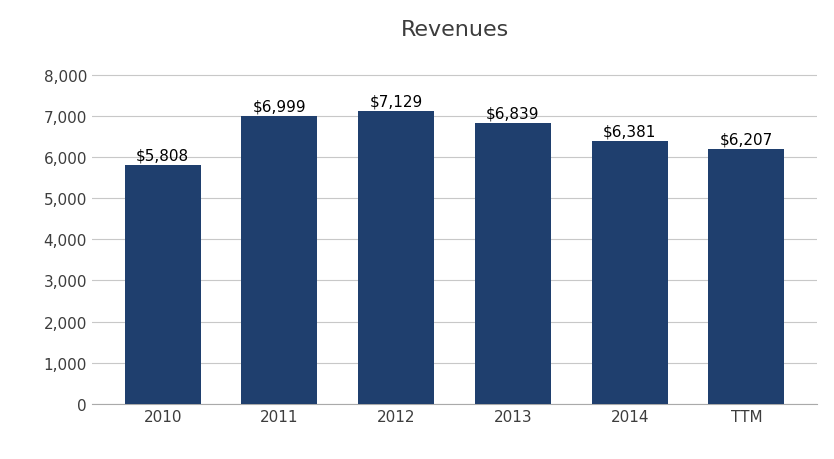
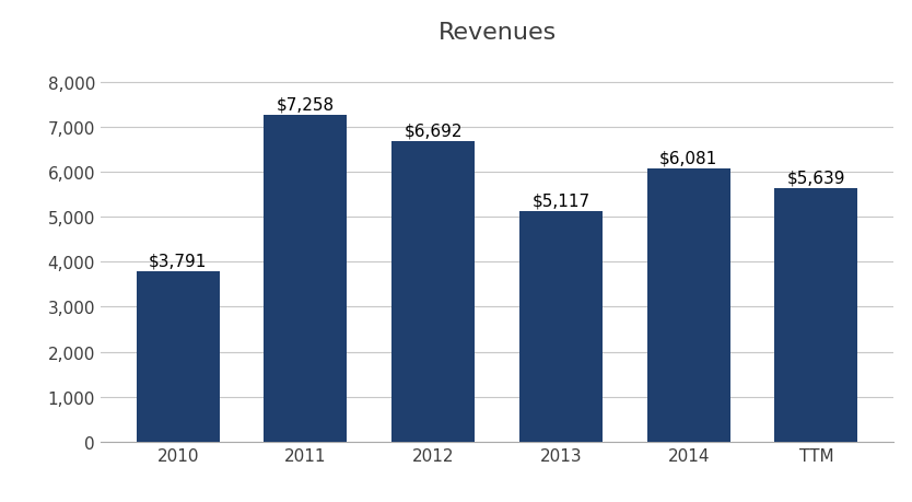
2010: $5,808 -> $3,791
2011: $6,999 -> $7,258
2012: $7,129 -> $6,692
2013: $6,839 -> $5,117
2014: $6,381 -> $6,081
TTM: $6,207 -> $5,639
